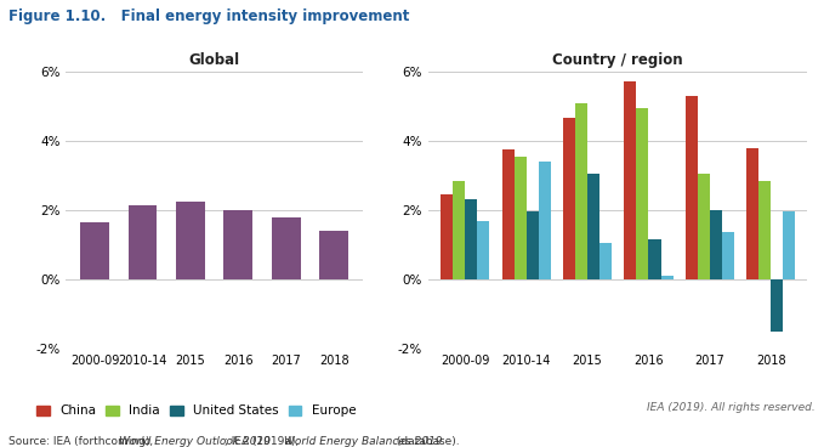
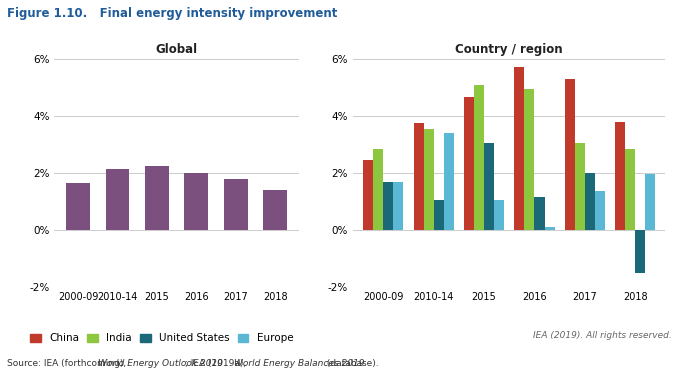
Country / region/United States/2000-09: 2.30% -> 1.70%
Country / region/United States/2010-14: 1.95% -> 1.05%
